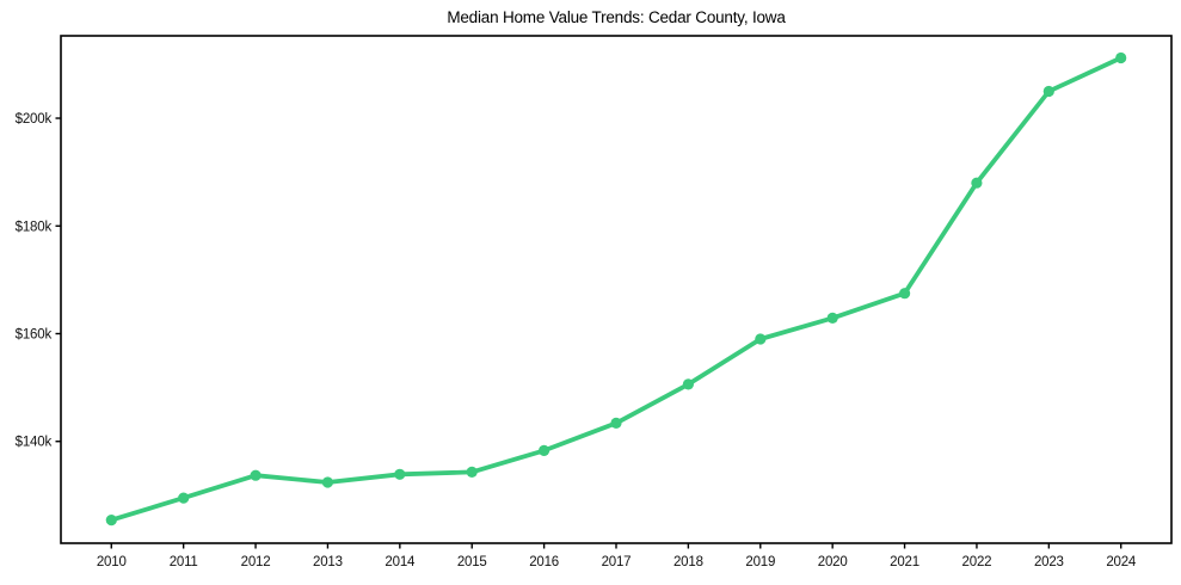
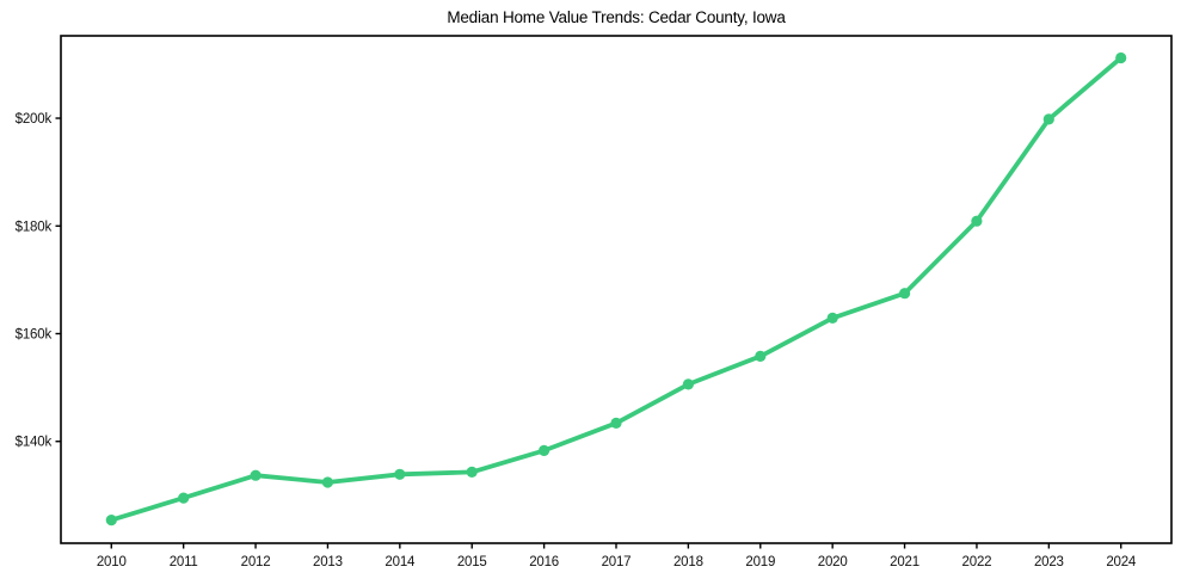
2019: $159k -> $156k
2022: $188k -> $181k
2023: $205k -> $200k
